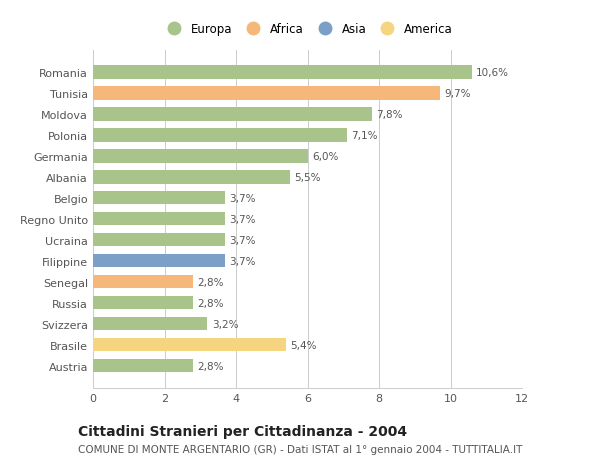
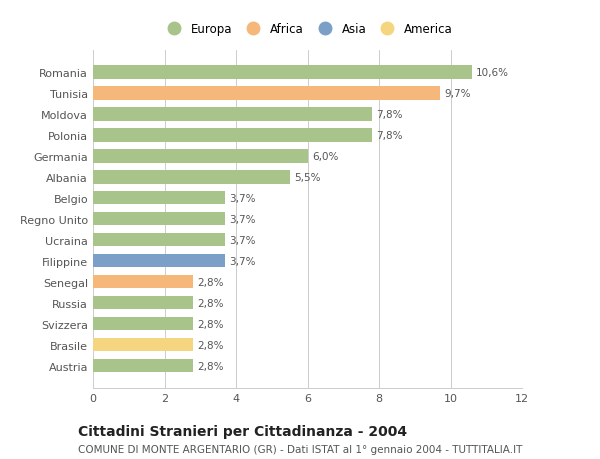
Polonia: 7,1% -> 7,8%
Svizzera: 3,2% -> 2,8%
Brasile: 5,4% -> 2,8%
